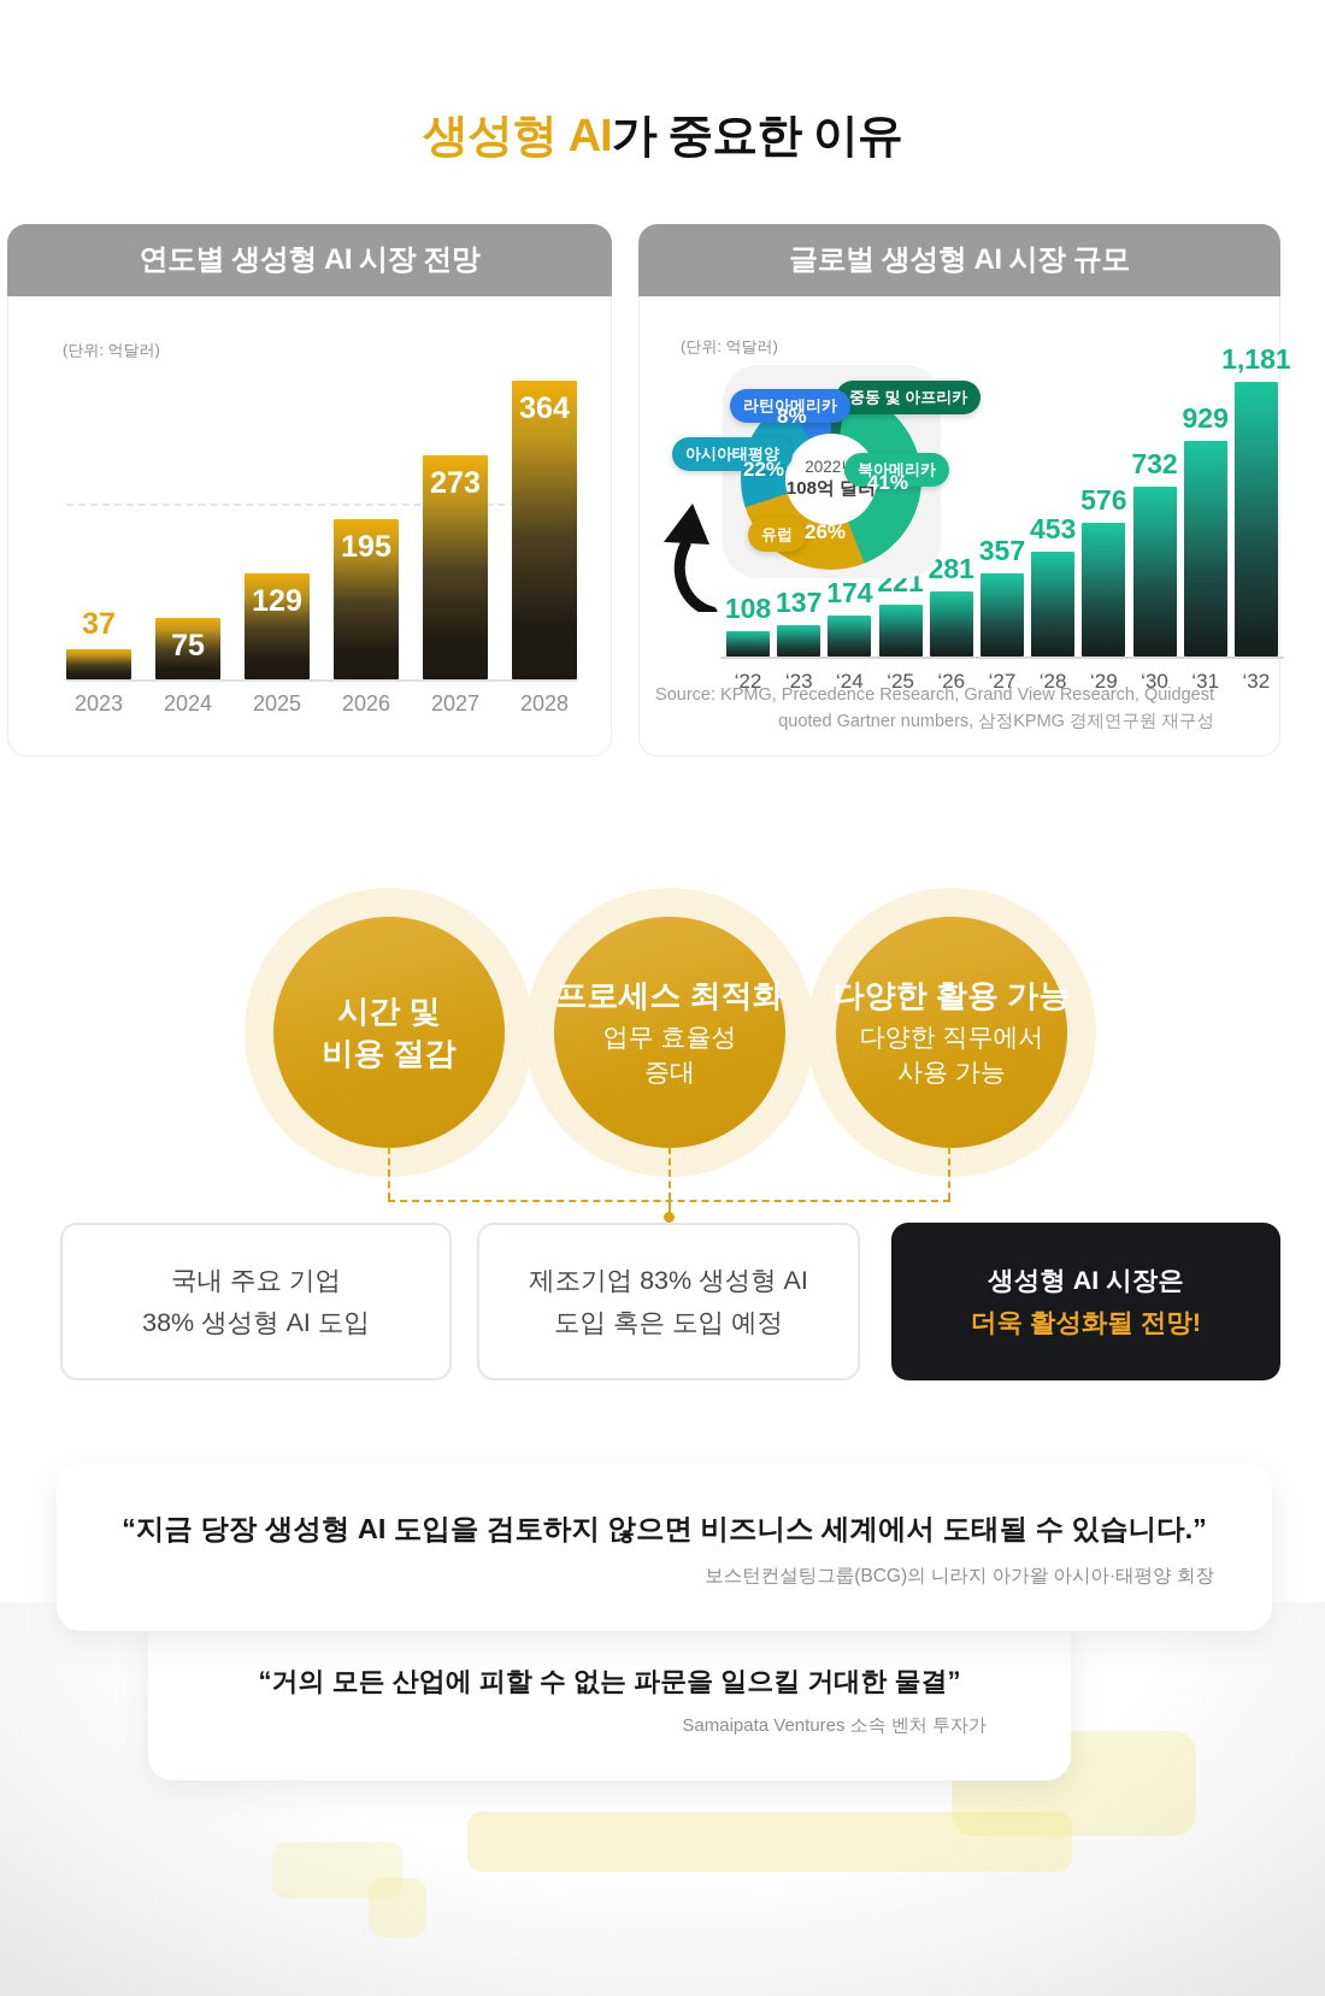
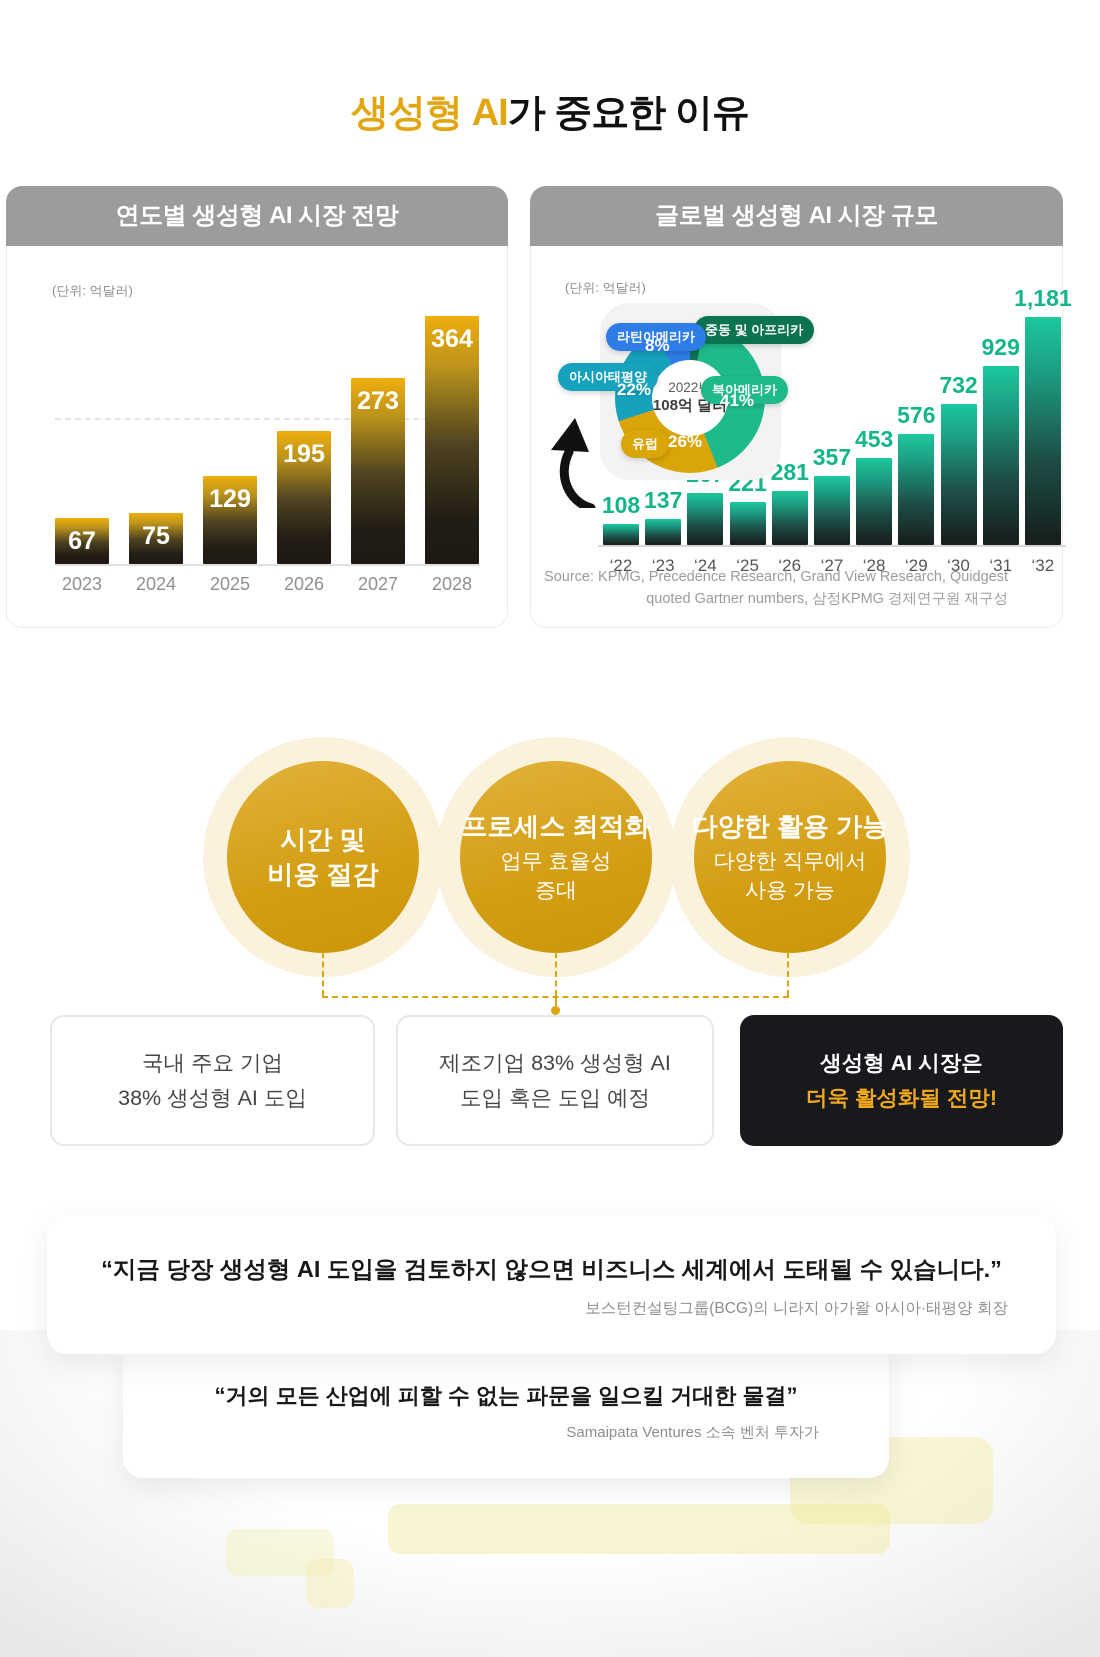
연도별 생성형 AI 시장 전망/2023: 37 -> 67
글로벌 생성형 AI 시장 규모/‘24: 174 -> 267
